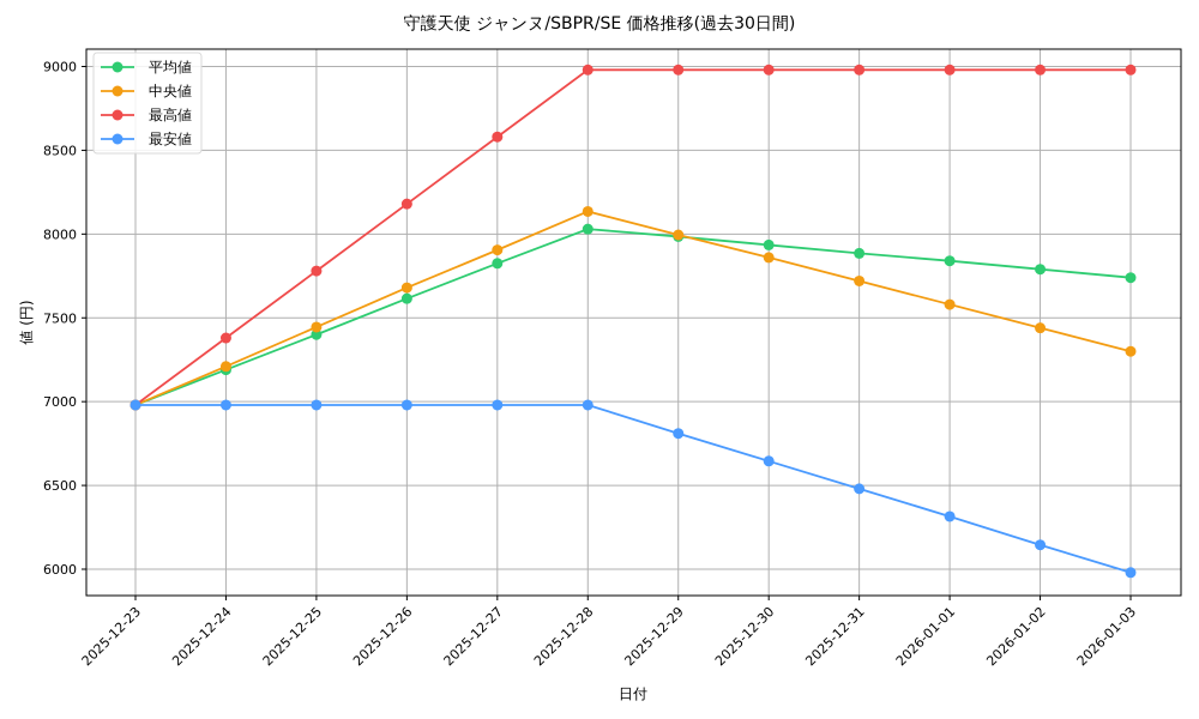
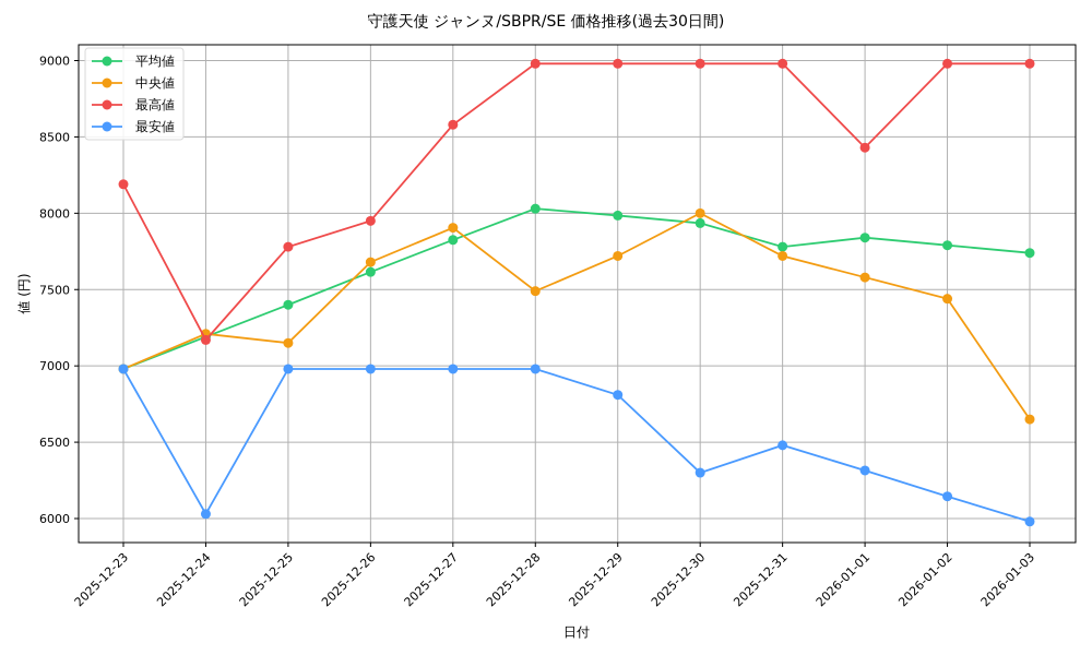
最高値/2025-12-23: 6980 -> 8190
最高値/2025-12-24: 7380 -> 7170
最安値/2025-12-24: 6980 -> 6030
中央値/2025-12-25: 7440 -> 7150
最高値/2025-12-26: 8180 -> 7950
中央値/2025-12-28: 8140 -> 7490
中央値/2025-12-29: 8000 -> 7720
中央値/2025-12-30: 7860 -> 8000
最安値/2025-12-30: 6640 -> 6300
平均値/2025-12-31: 7880 -> 7780
最高値/2026-01-01: 8980 -> 8430
中央値/2026-01-03: 7300 -> 6650
